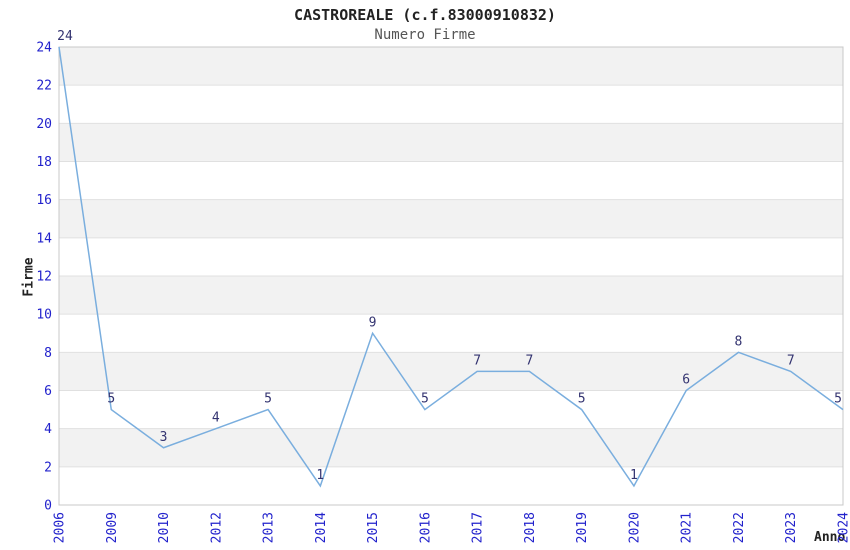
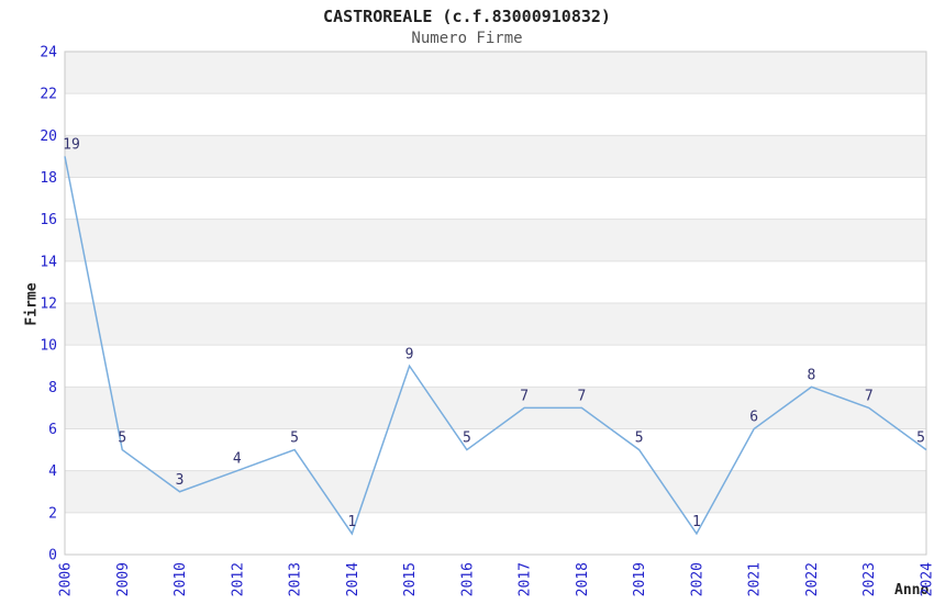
2006: 24 -> 19
